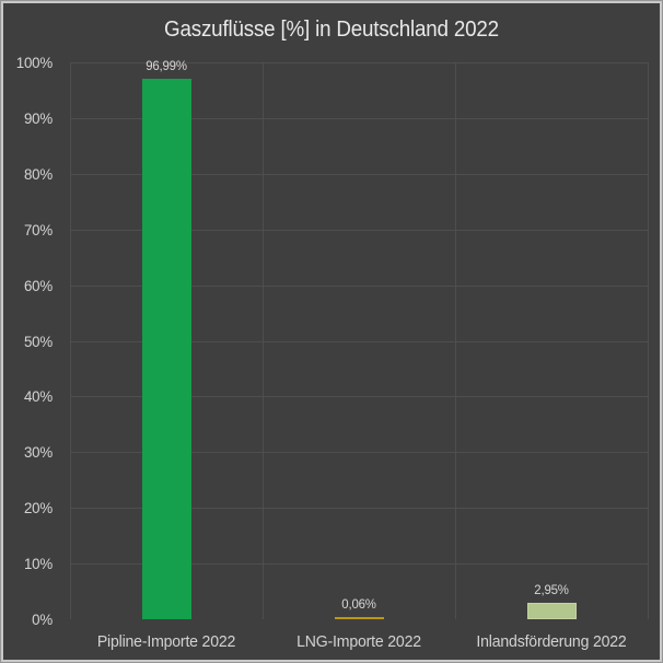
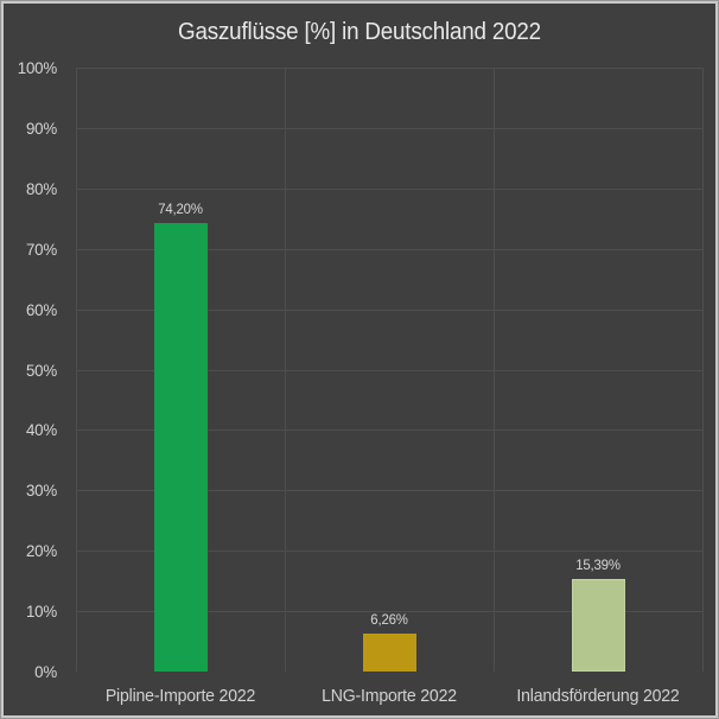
Pipline-Importe 2022: 96,99% -> 74,20%
LNG-Importe 2022: 0,06% -> 6,26%
Inlandsförderung 2022: 2,95% -> 15,39%
